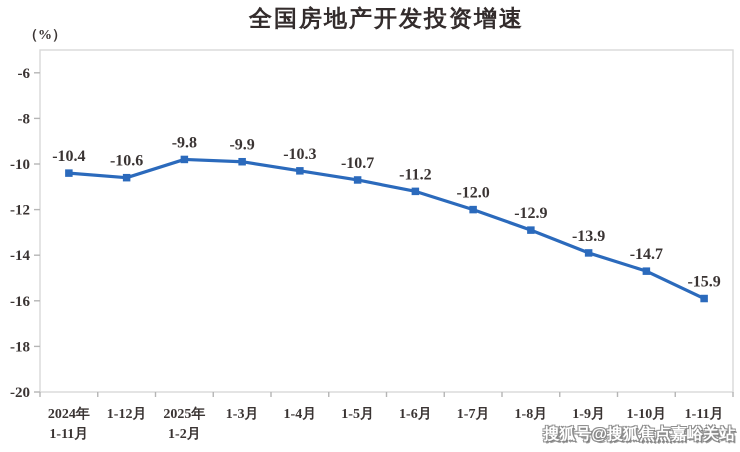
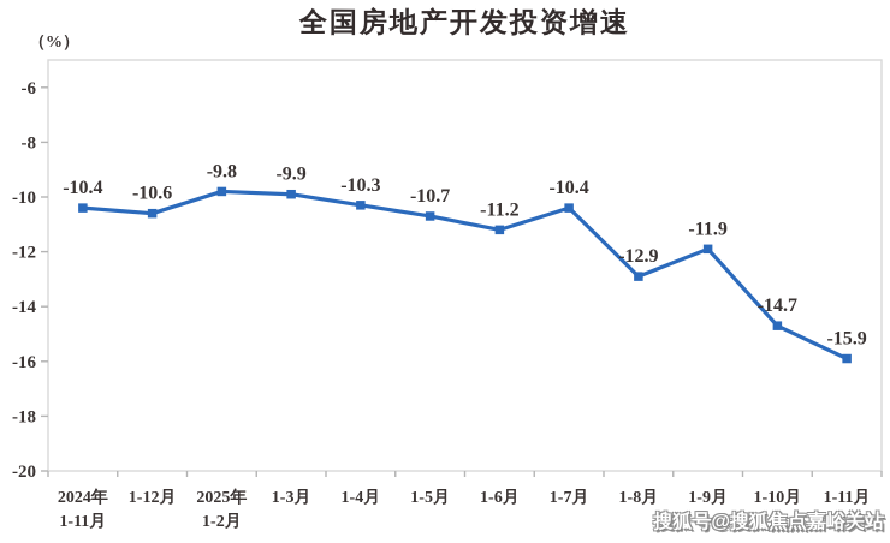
1-7月: -12.0 -> -10.4
1-9月: -13.9 -> -11.9
